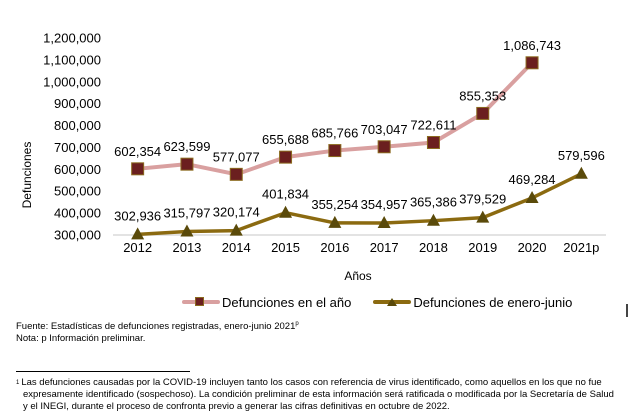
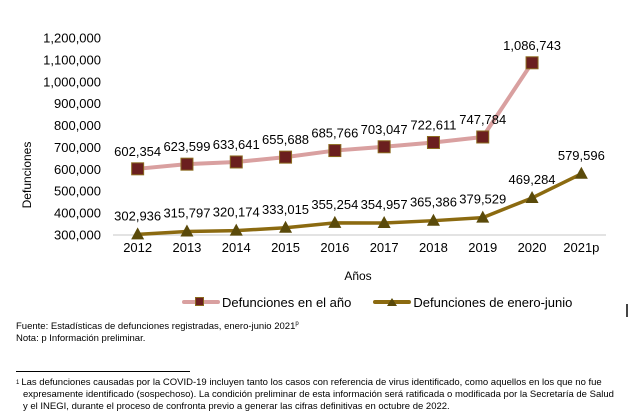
Defunciones en el año/2014: 577,077 -> 633,641
Defunciones de enero-junio/2015: 401,834 -> 333,015
Defunciones en el año/2019: 855,353 -> 747,784
